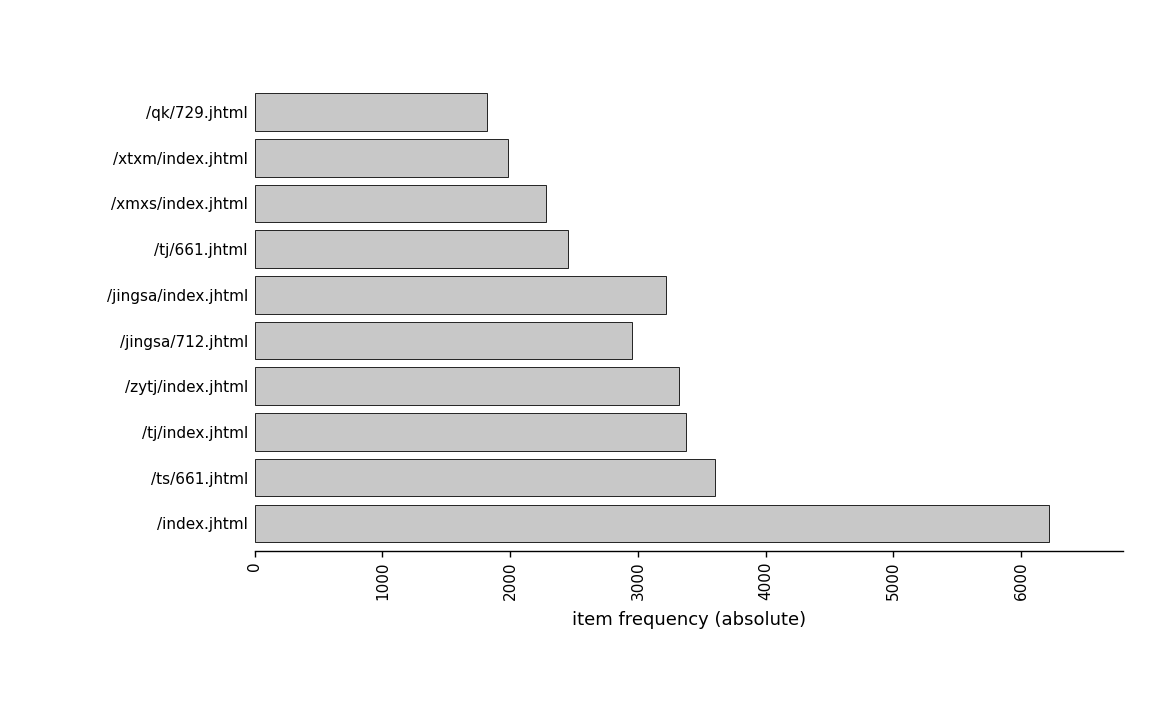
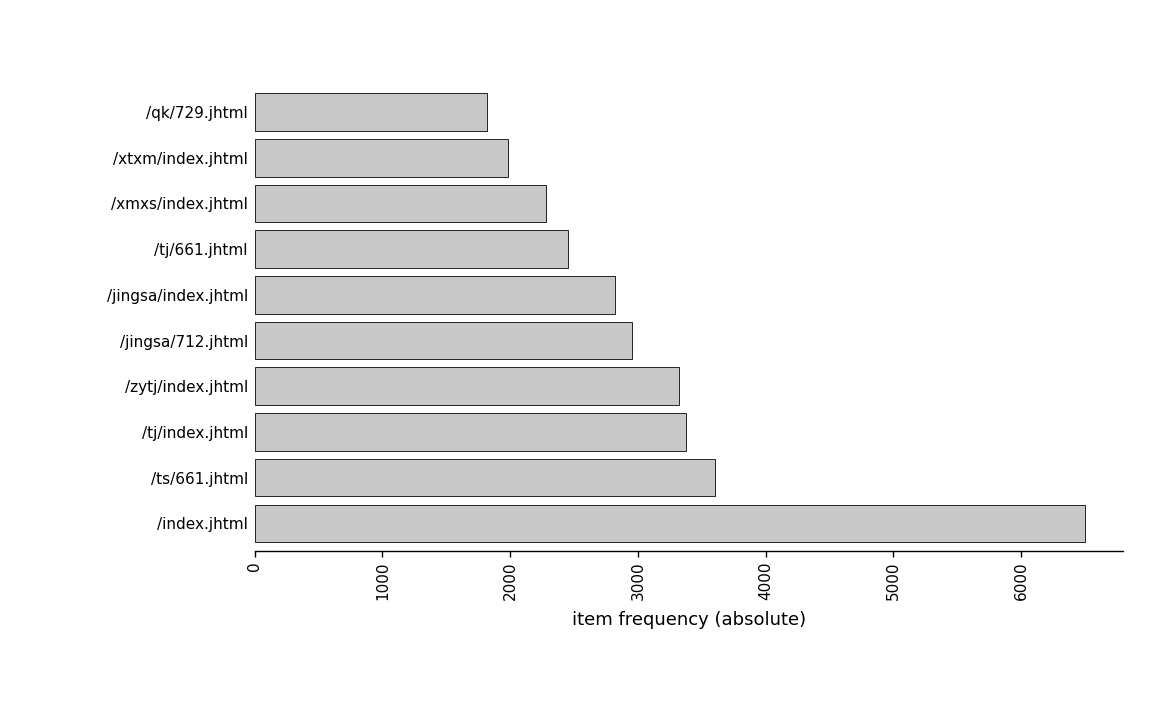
/jingsa/index.jhtml: 3220 -> 2820
/index.jhtml: 6220 -> 6500
